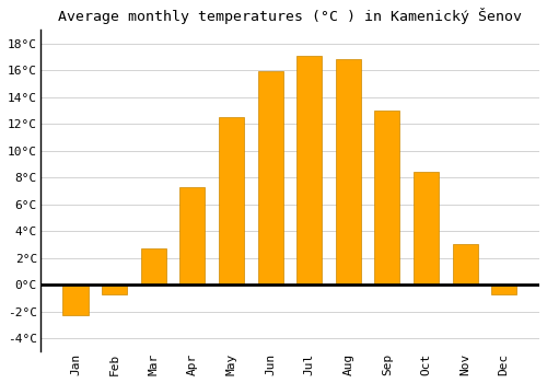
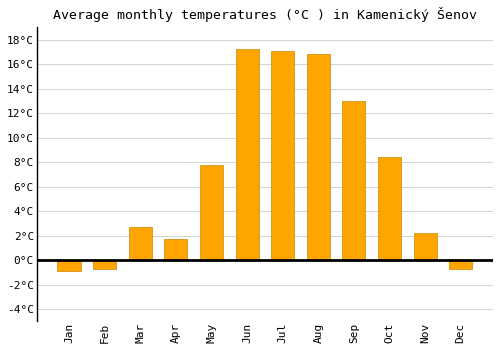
Jan: -2.3°C -> -0.9°C
Apr: 7.3°C -> 1.7°C
May: 12.5°C -> 7.8°C
Jun: 15.9°C -> 17.2°C
Nov: 3.0°C -> 2.2°C
